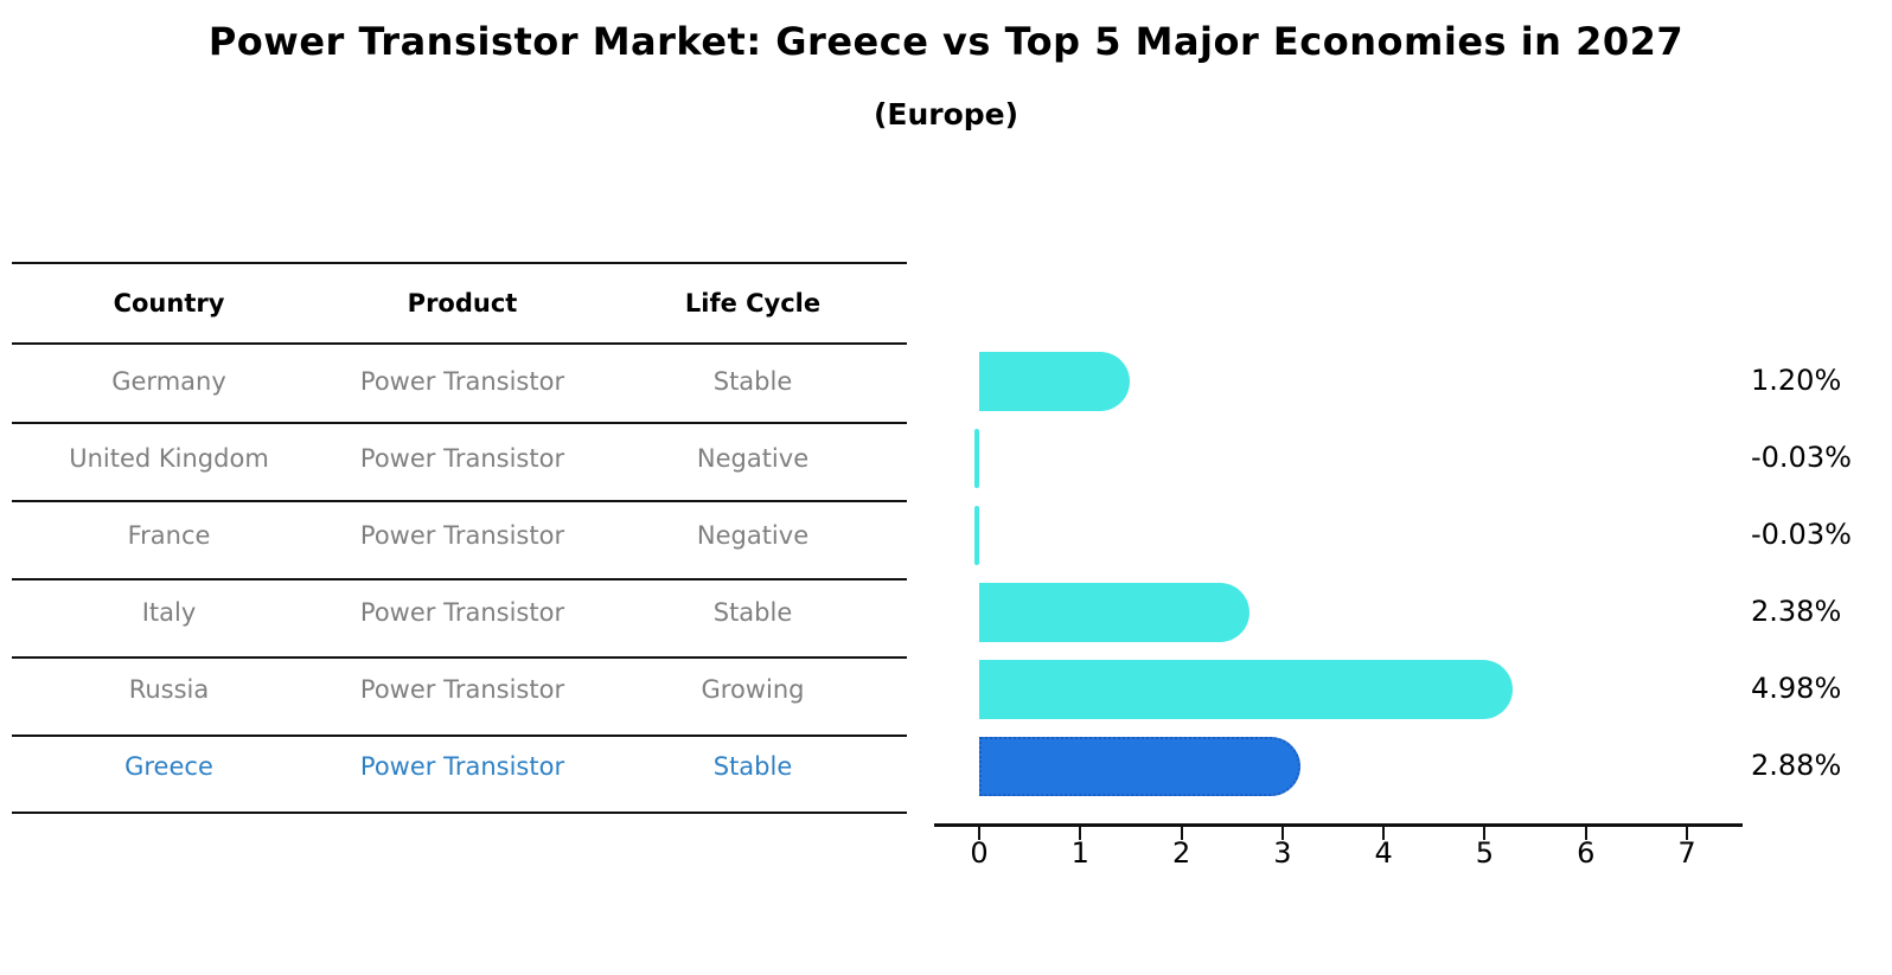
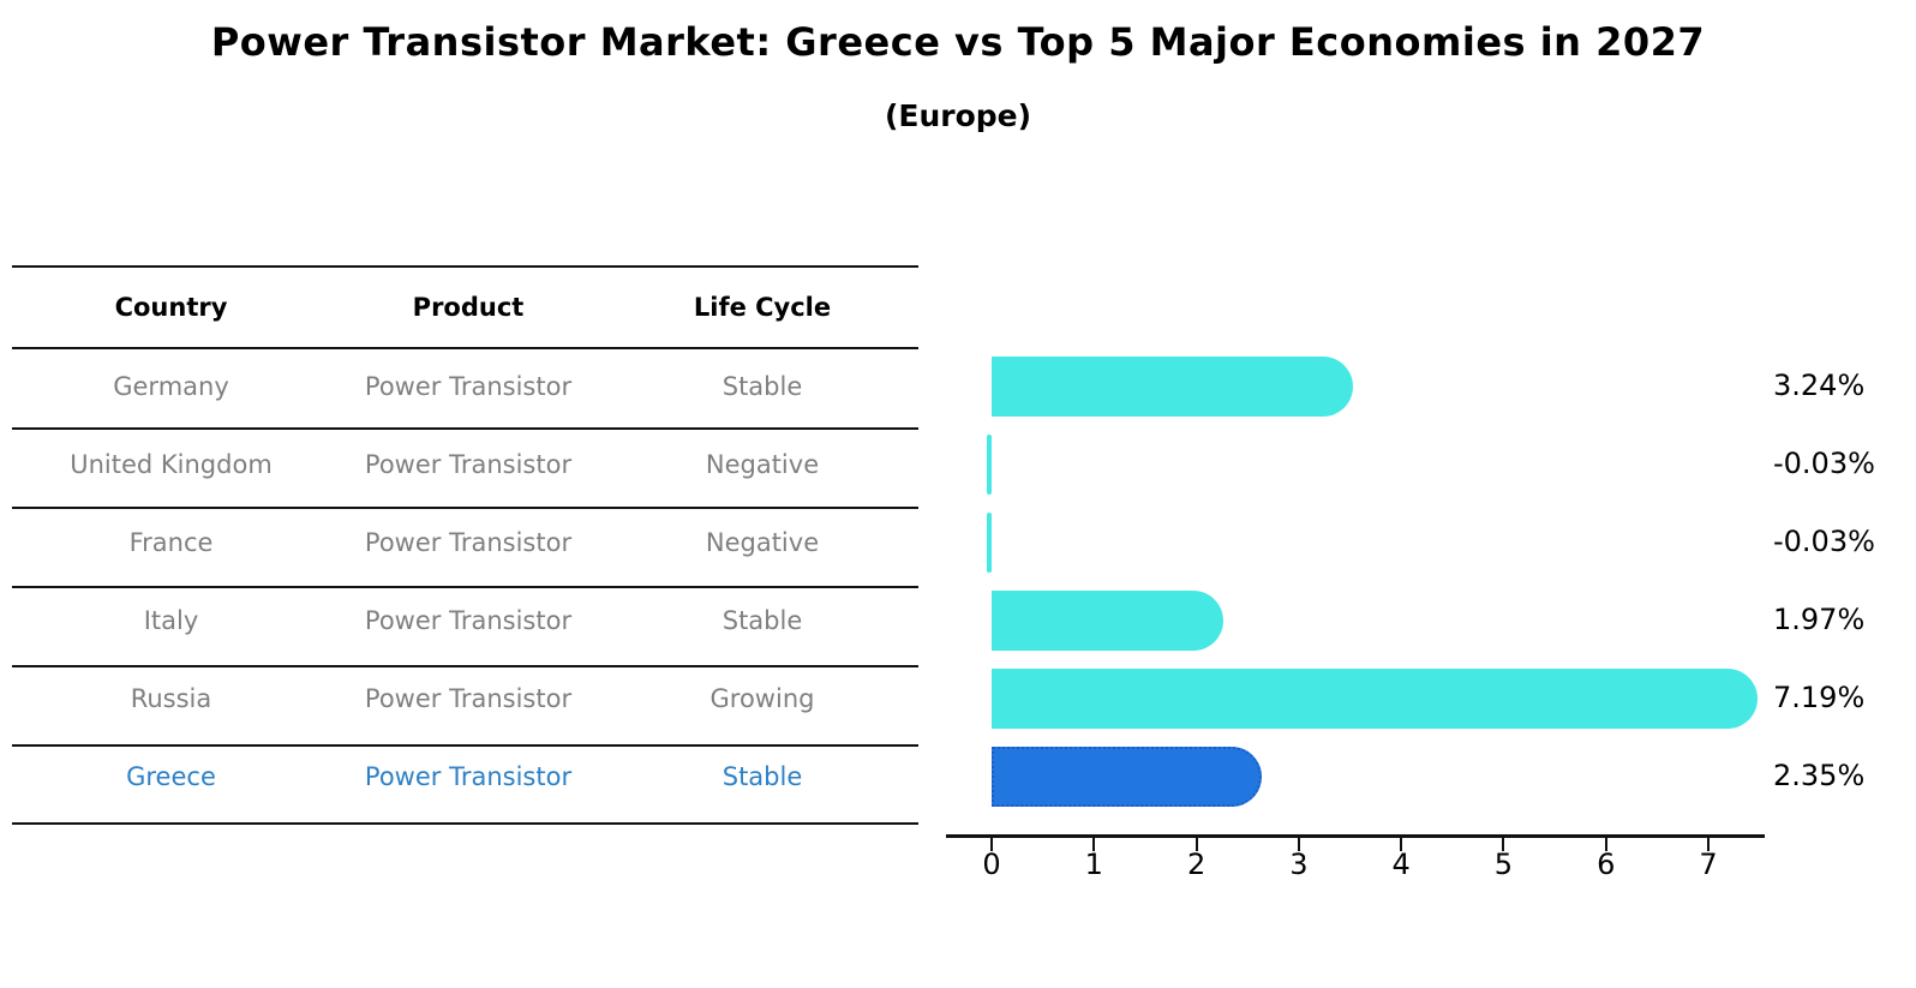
Germany: 1.20% -> 3.24%
Italy: 2.38% -> 1.97%
Russia: 4.98% -> 7.19%
Greece: 2.88% -> 2.35%
